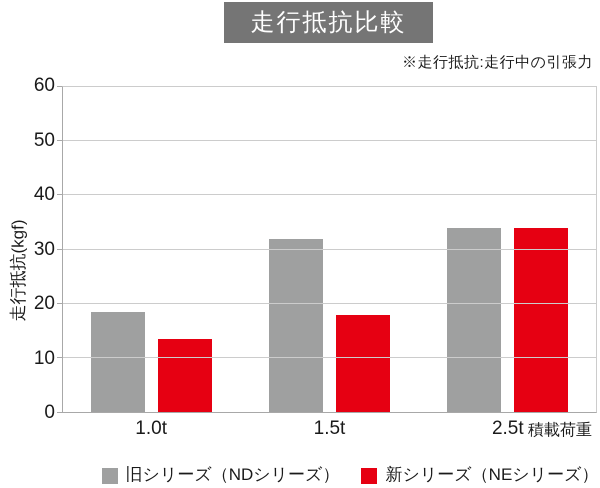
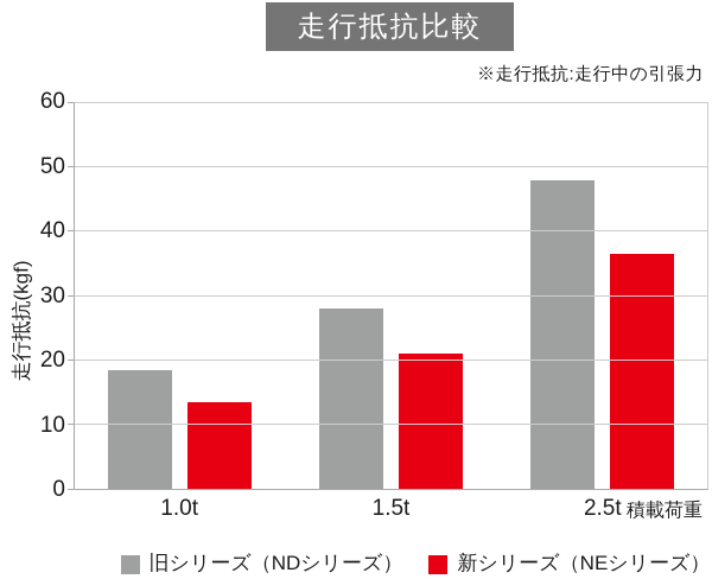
旧シリーズ（NDシリーズ）/1.5t: 32 -> 28
新シリーズ（NEシリーズ）/1.5t: 18 -> 21
旧シリーズ（NDシリーズ）/2.5t: 34 -> 48
新シリーズ（NEシリーズ）/2.5t: 34 -> 36
